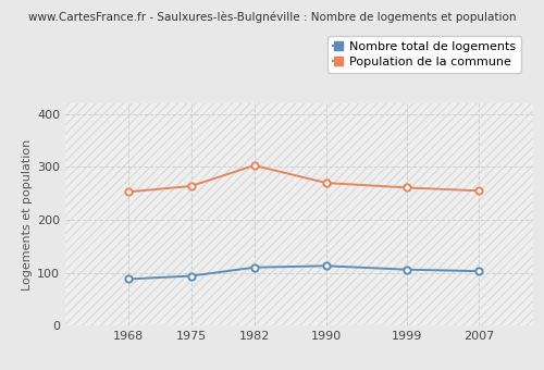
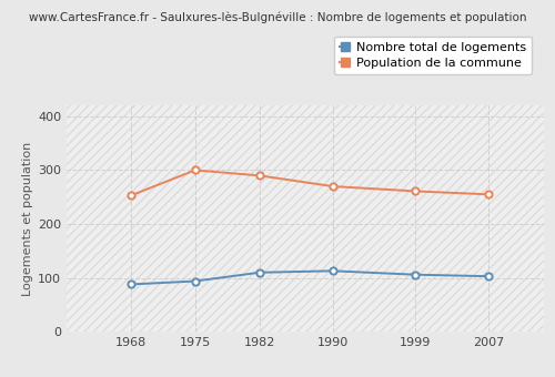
Population de la commune/1975: 264 -> 300
Population de la commune/1982: 303 -> 290
